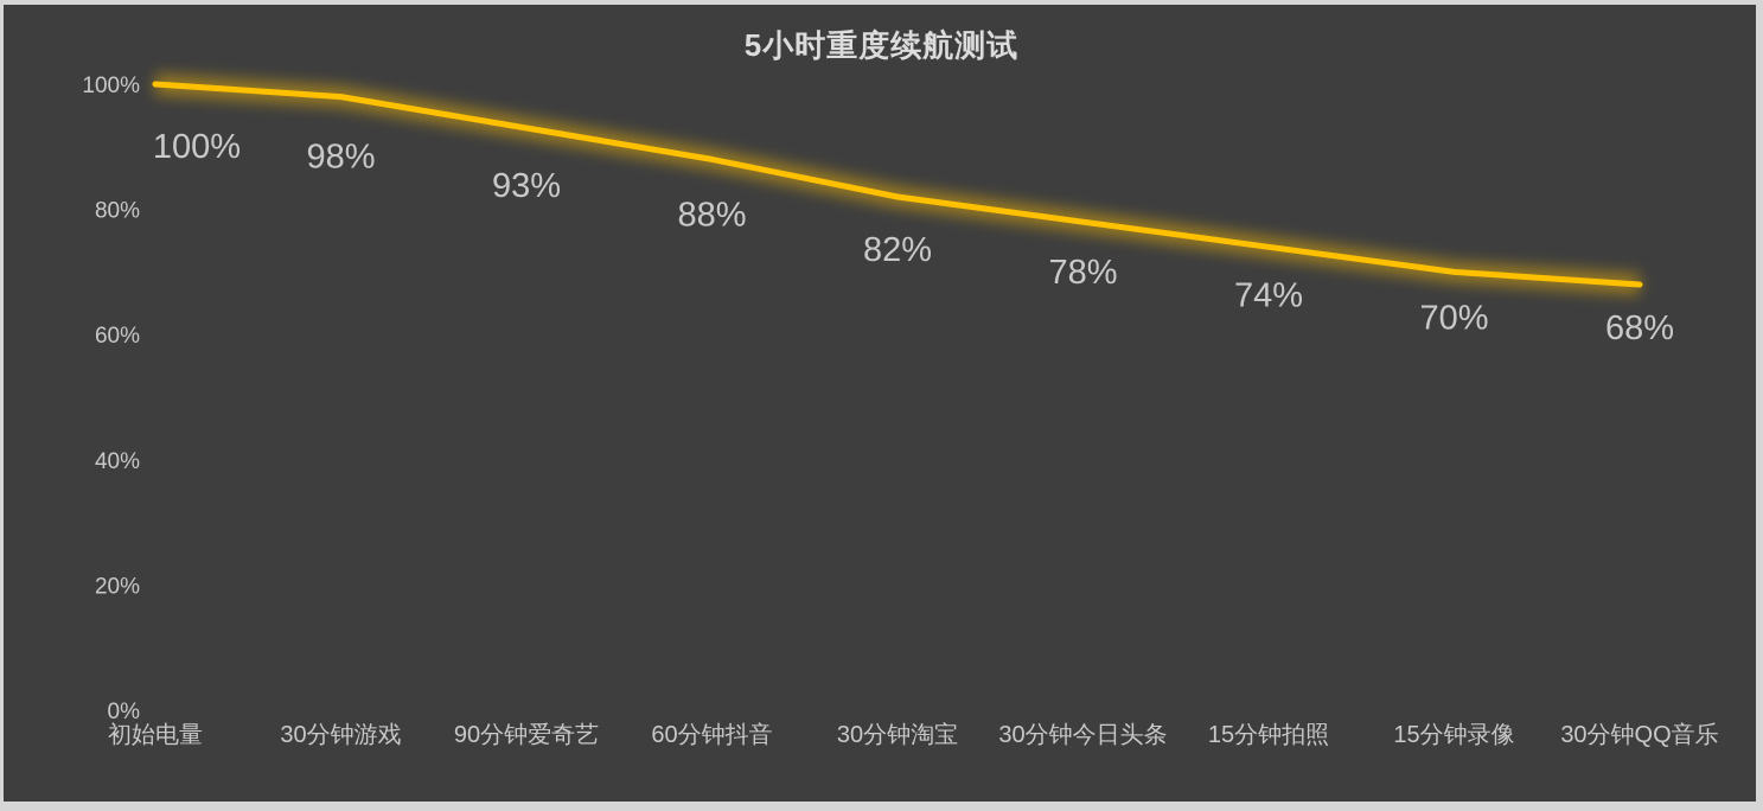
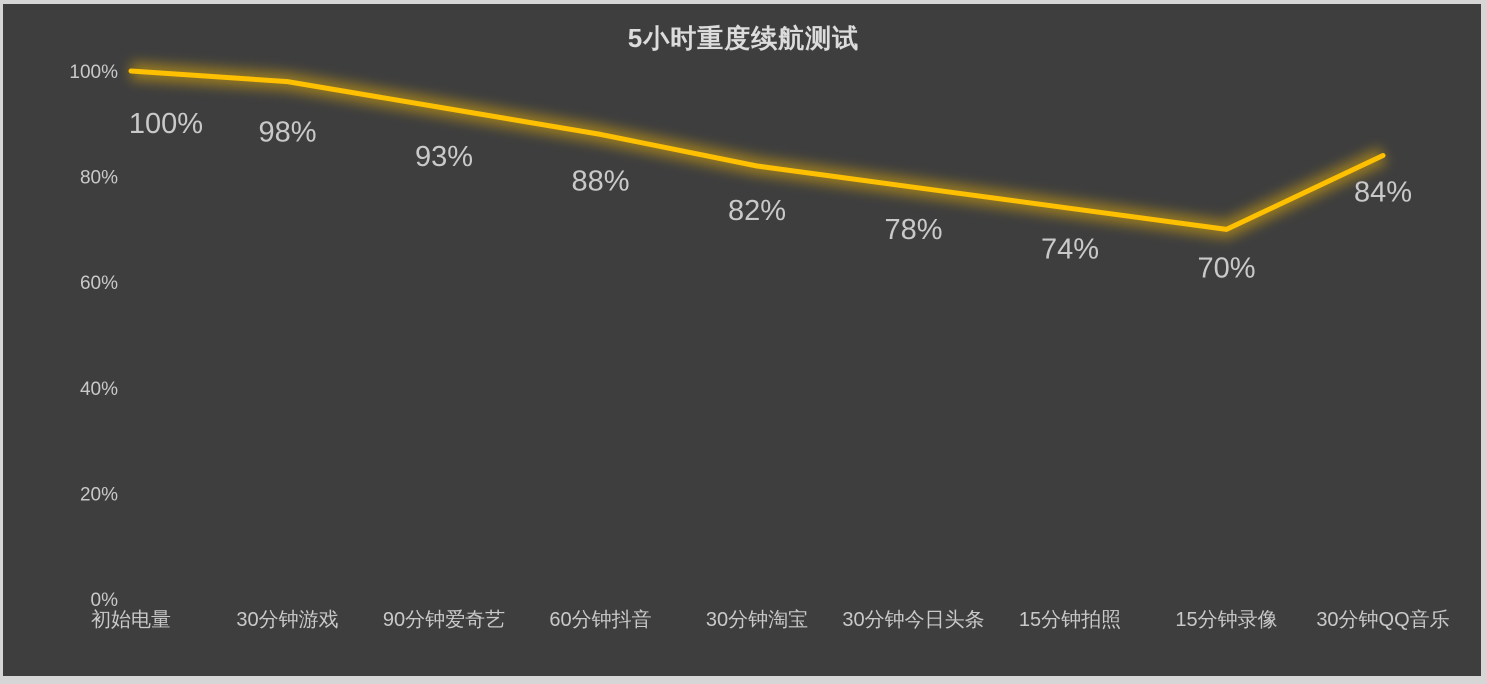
30分钟QQ音乐: 68% -> 84%
